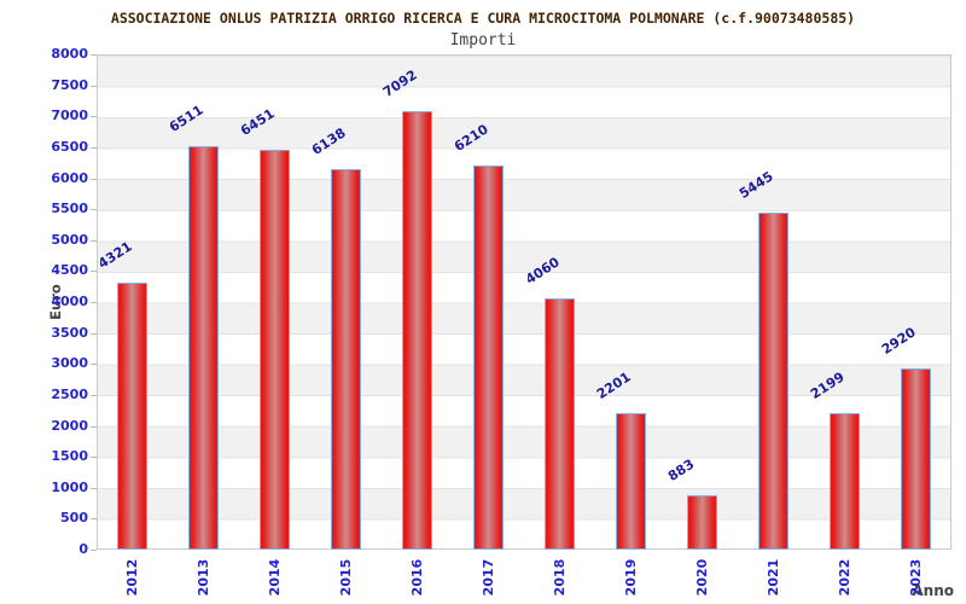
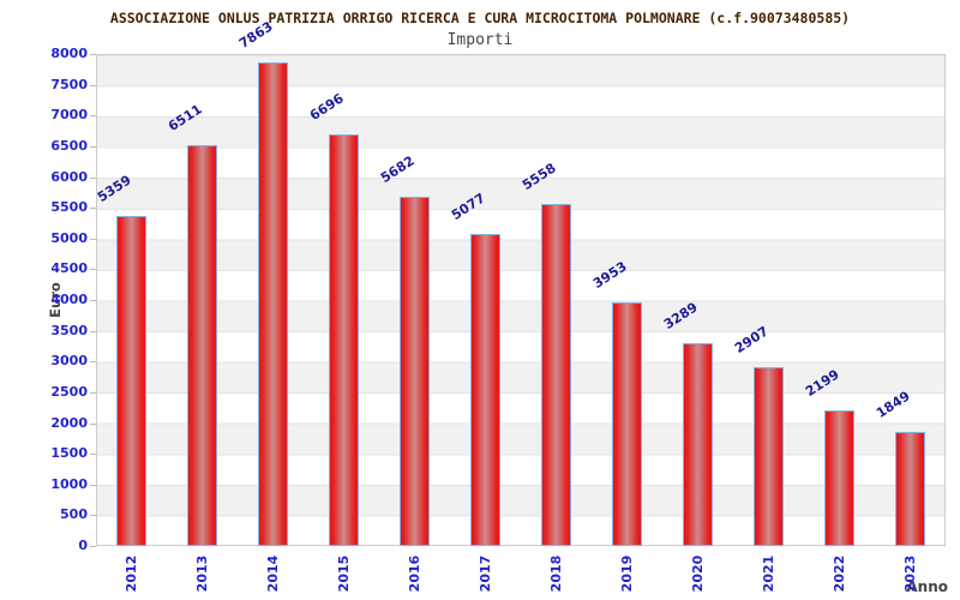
2012: 4321 -> 5359
2014: 6451 -> 7863
2015: 6138 -> 6696
2016: 7092 -> 5682
2017: 6210 -> 5077
2018: 4060 -> 5558
2019: 2201 -> 3953
2020: 883 -> 3289
2021: 5445 -> 2907
2023: 2920 -> 1849
